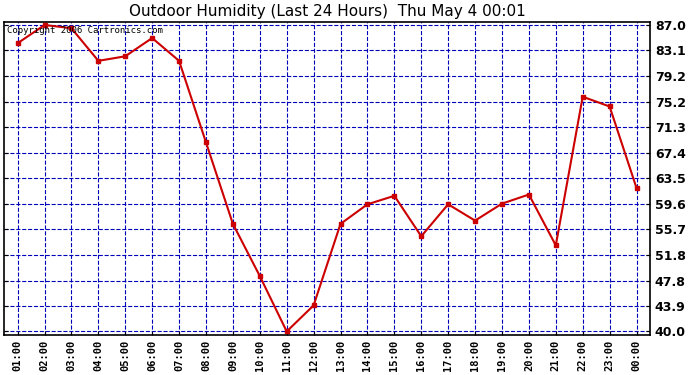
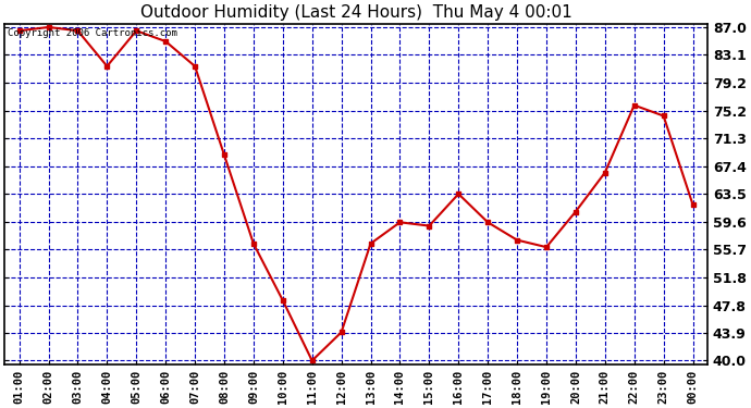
01:00: 84.2 -> 86.5
05:00: 82.2 -> 86.5
15:00: 60.8 -> 59.0
16:00: 54.6 -> 63.5
19:00: 59.6 -> 56.0
21:00: 53.2 -> 66.5
